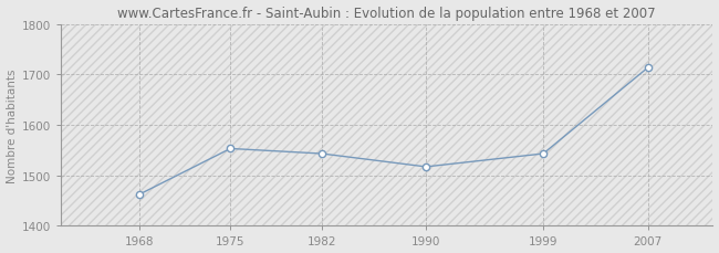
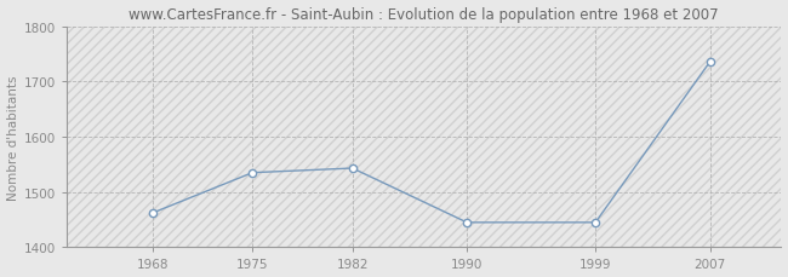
1975: 1553 -> 1535
1990: 1517 -> 1445
1999: 1543 -> 1445
2007: 1713 -> 1735
